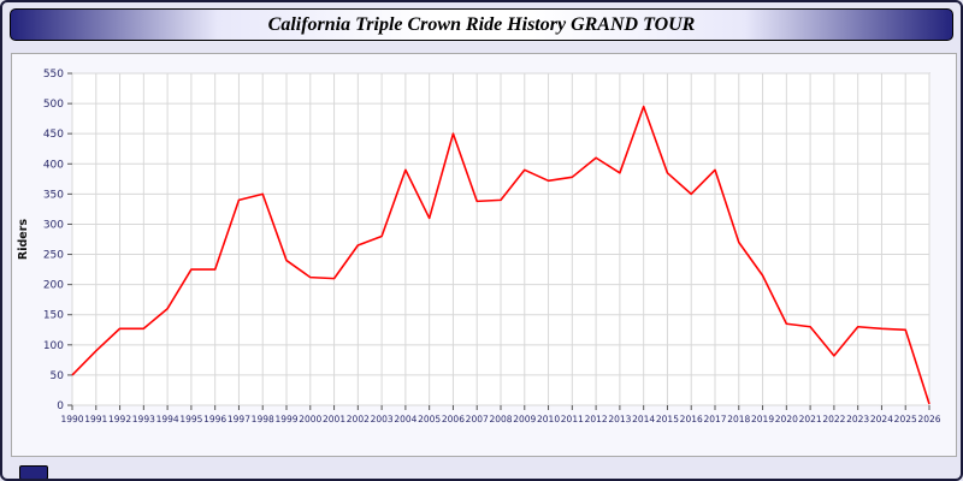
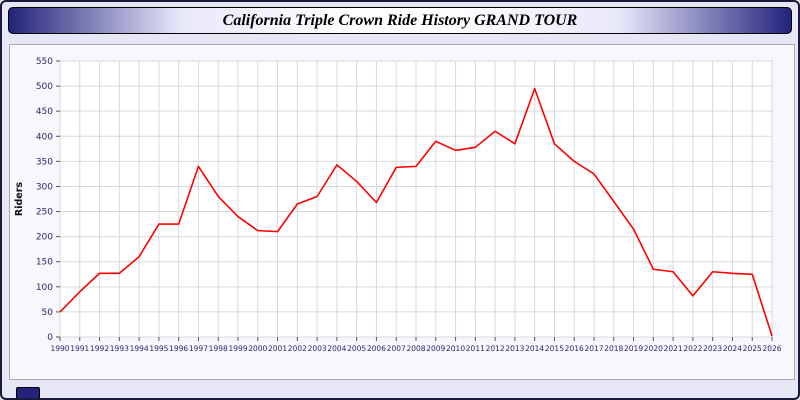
1998: 350 -> 280
2004: 390 -> 340
2006: 450 -> 270
2017: 390 -> 320
